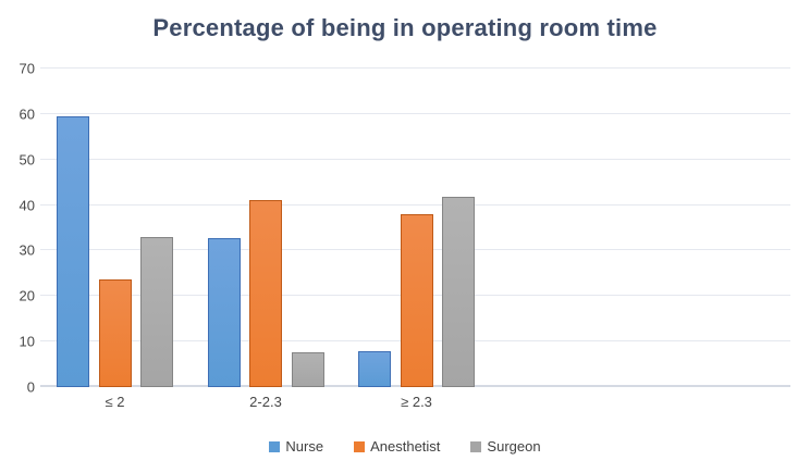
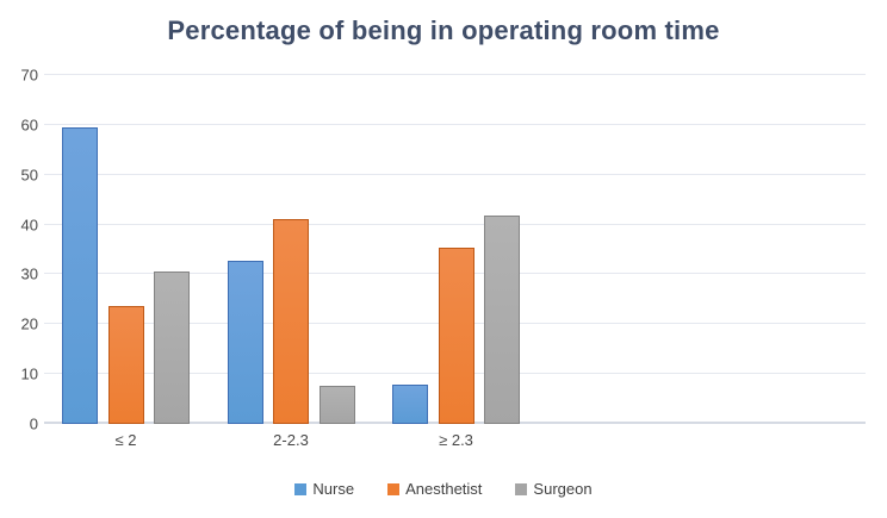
Surgeon/≤ 2: 33 -> 31
Anesthetist/≥ 2.3: 38 -> 35
